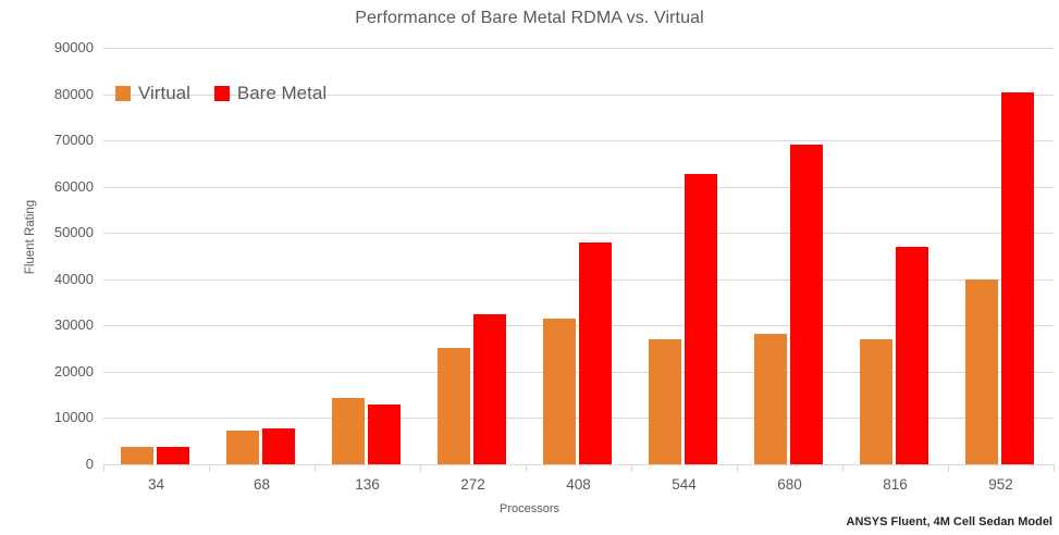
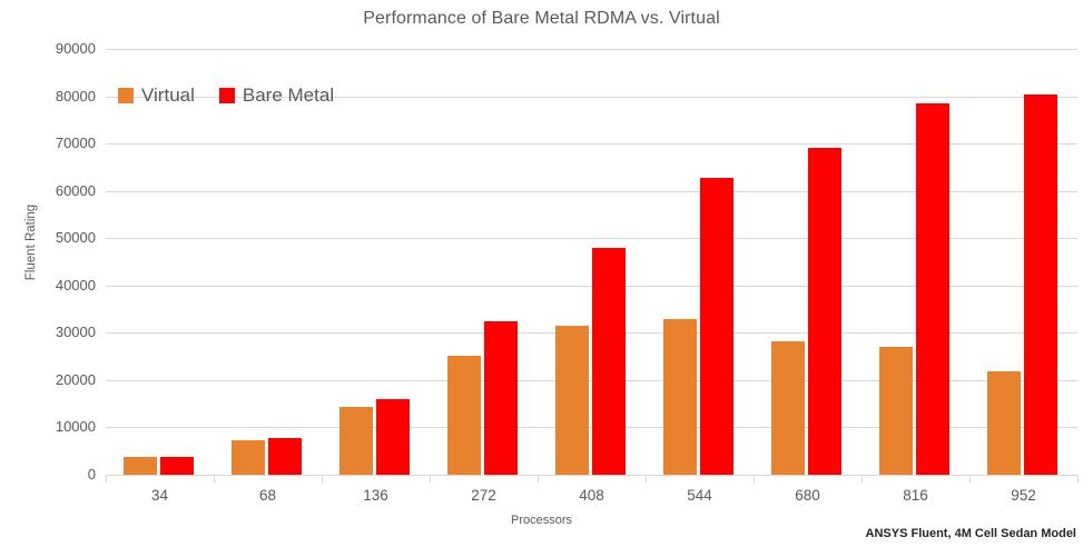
Bare Metal/136: 13000 -> 16000
Virtual/544: 27000 -> 33000
Bare Metal/816: 47000 -> 78000
Virtual/952: 40000 -> 22000
